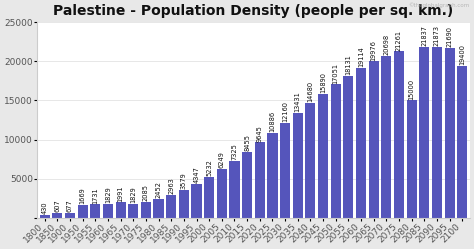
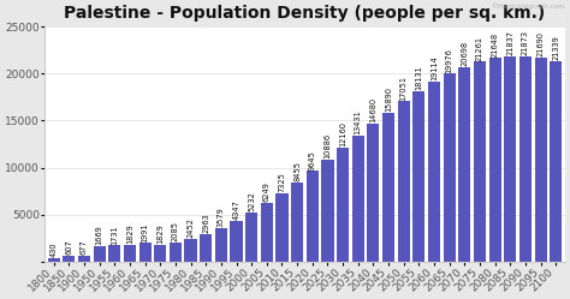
2080: 15000 -> 21600
2100: 19400 -> 21300
